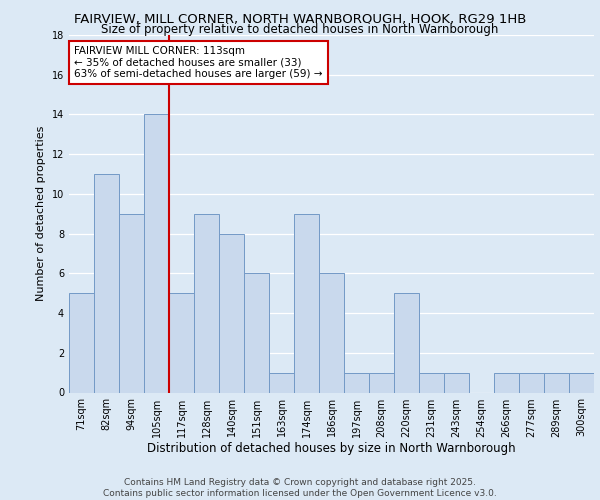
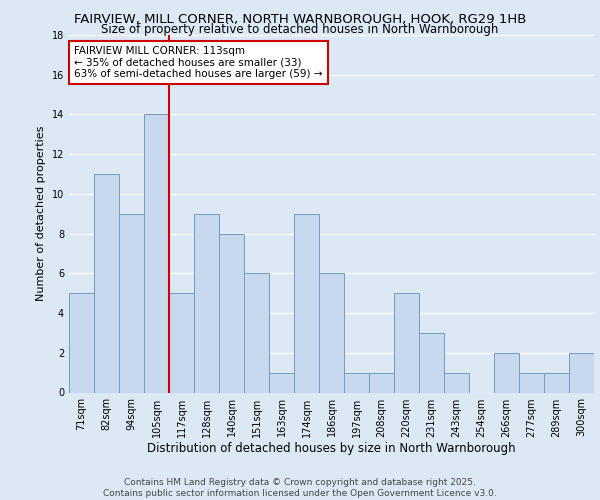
231sqm: 1 -> 3
266sqm: 1 -> 2
300sqm: 1 -> 2
